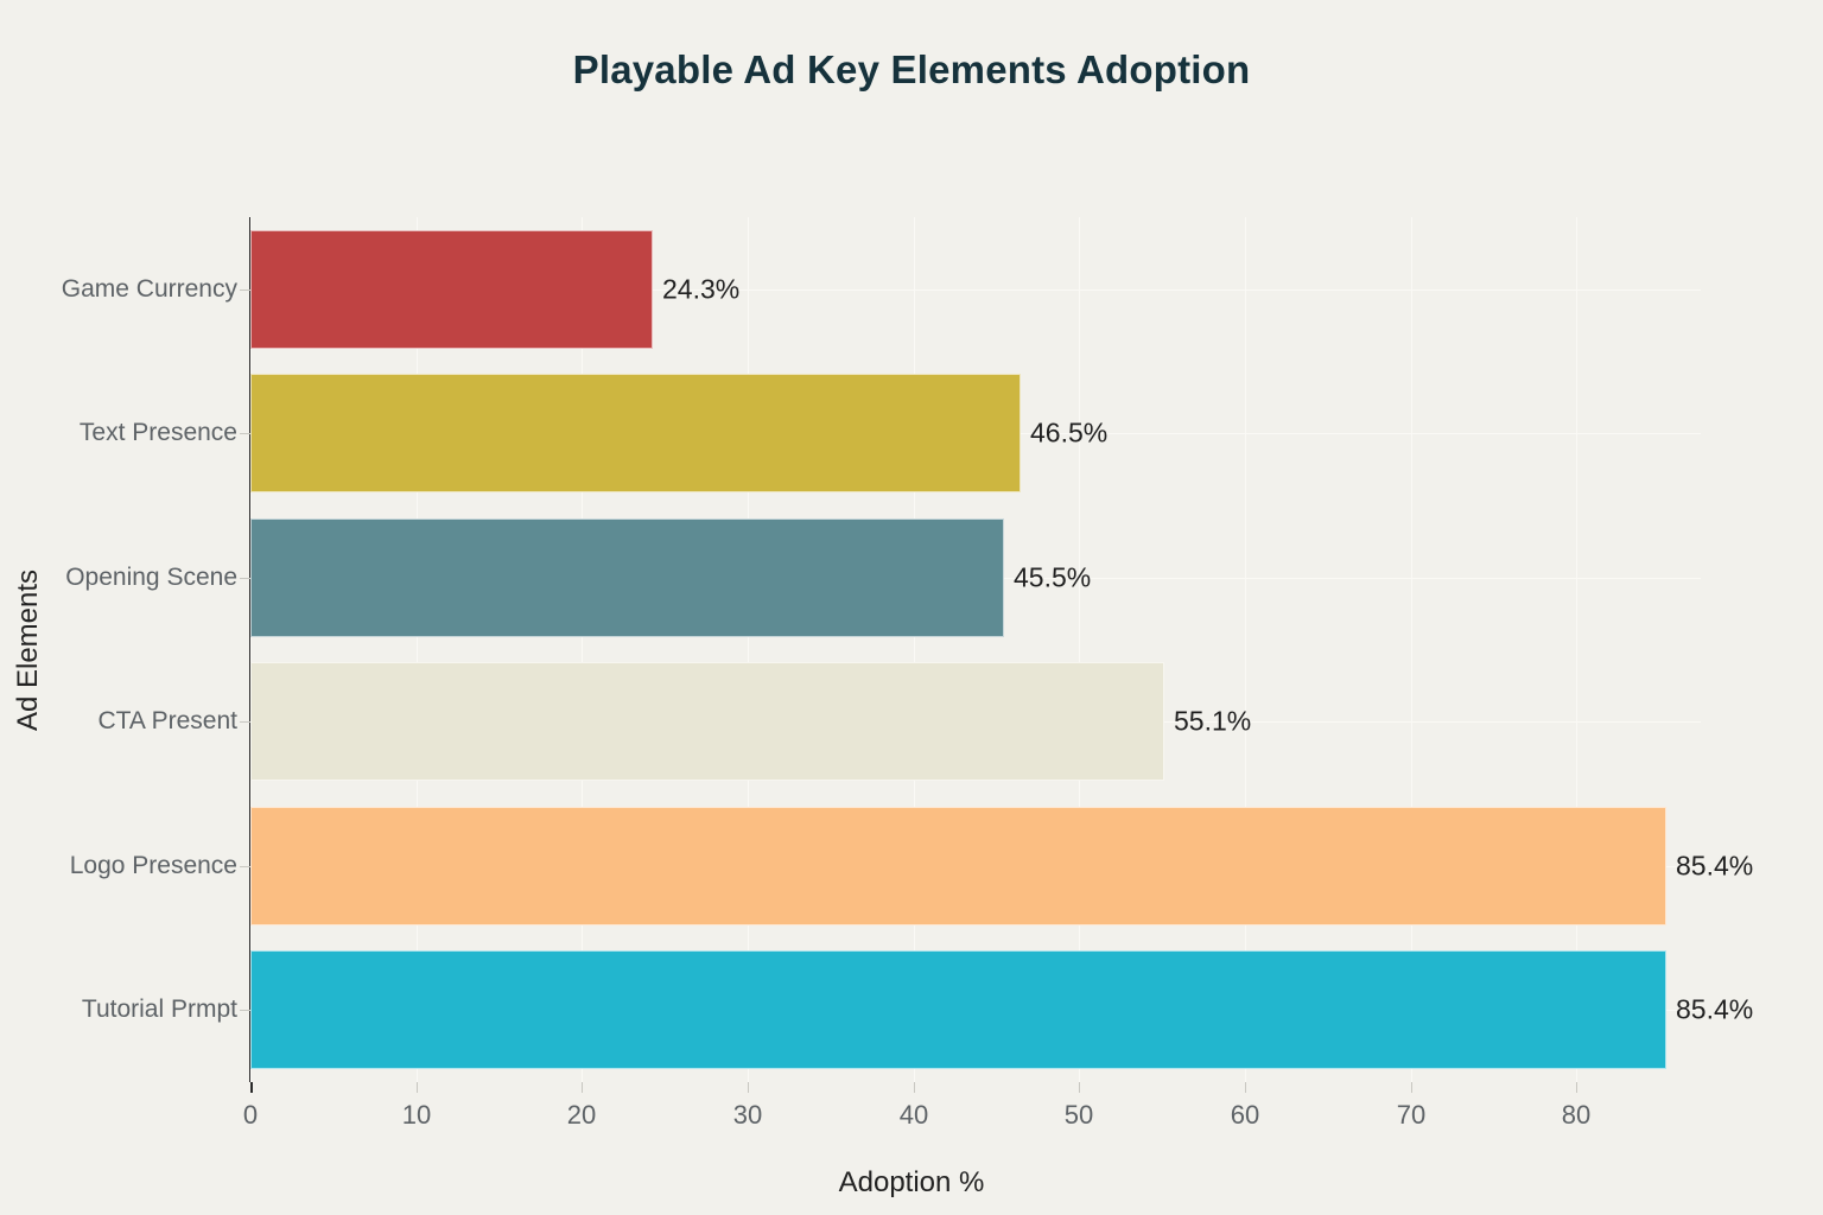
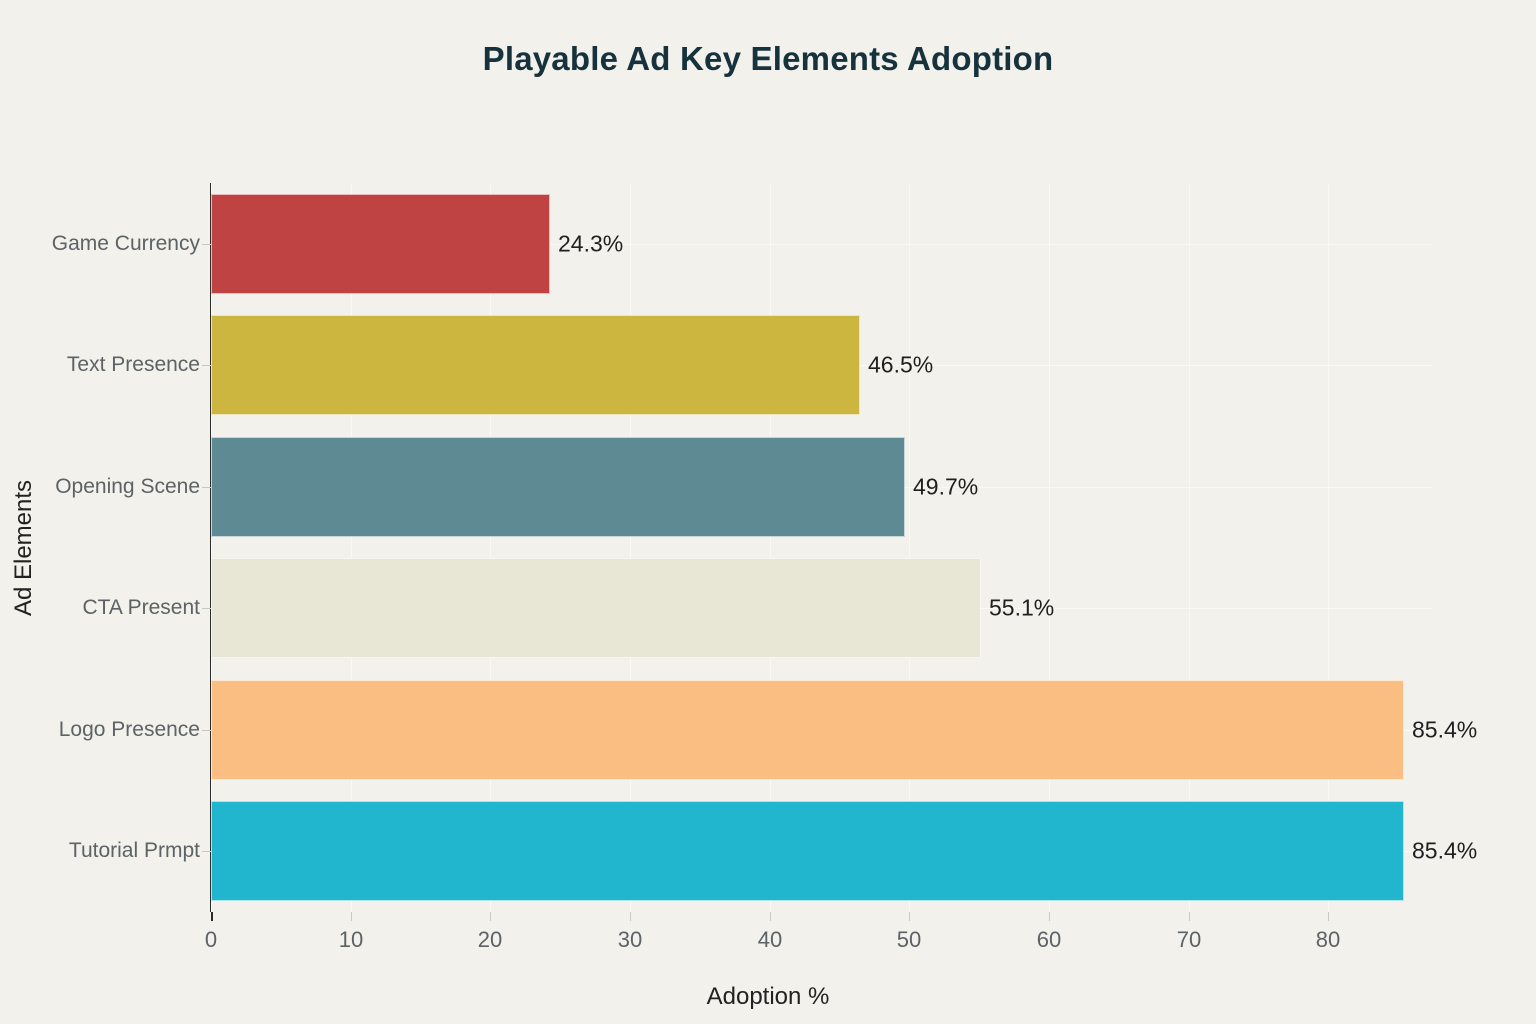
Opening Scene: 45.5% -> 49.7%
